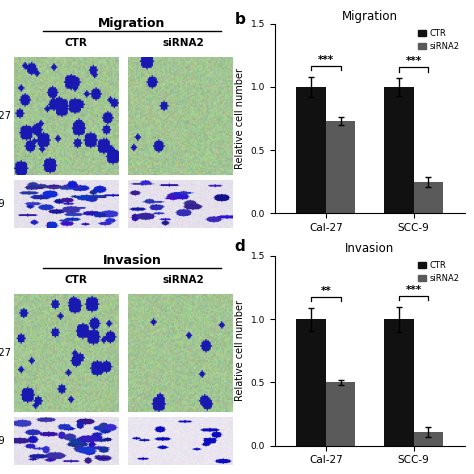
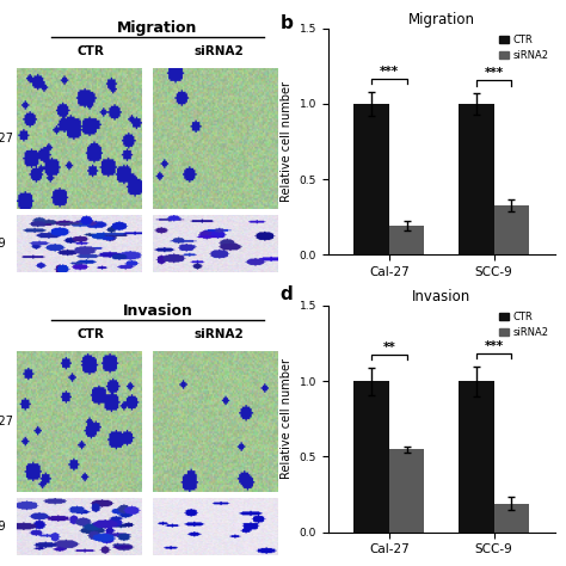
Migration/siRNA2/Cal-27: 0.73 -> 0.19
Migration/siRNA2/SCC-9: 0.25 -> 0.33
Invasion/siRNA2/Cal-27: 0.50 -> 0.55
Invasion/siRNA2/SCC-9: 0.11 -> 0.19
